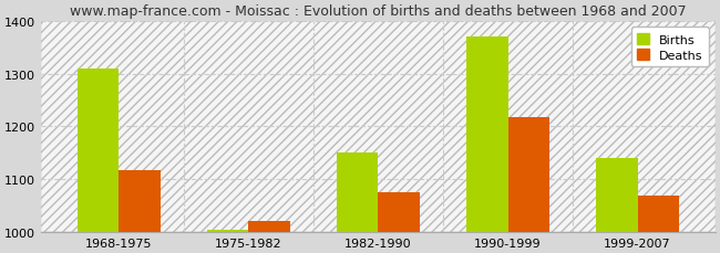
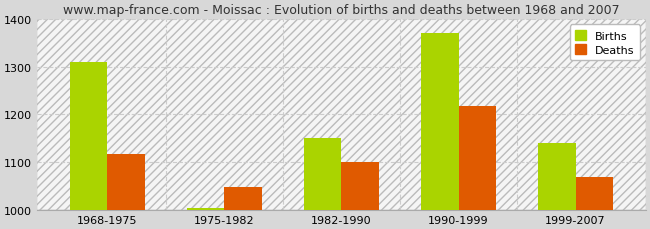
Deaths/1975-1982: 1020 -> 1048
Deaths/1982-1990: 1075 -> 1100
